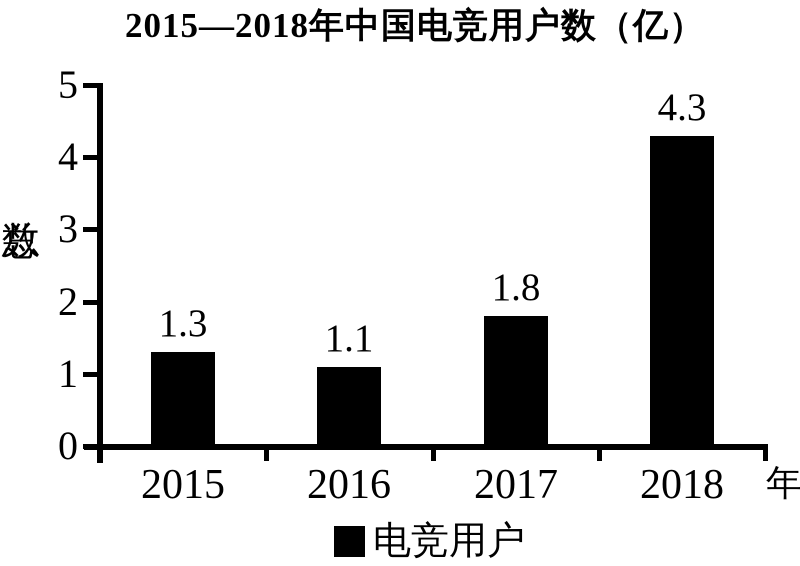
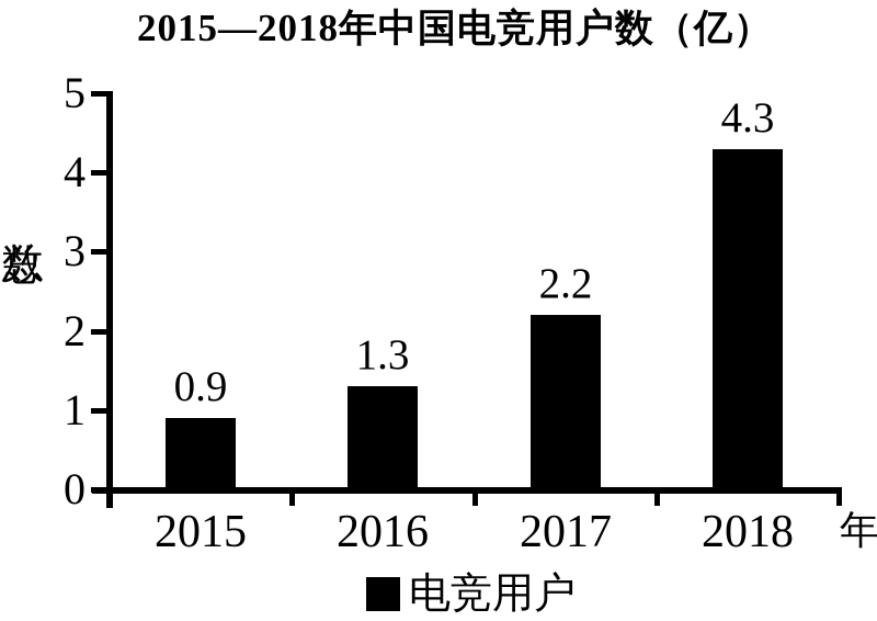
2015: 1.3 -> 0.9
2016: 1.1 -> 1.3
2017: 1.8 -> 2.2
